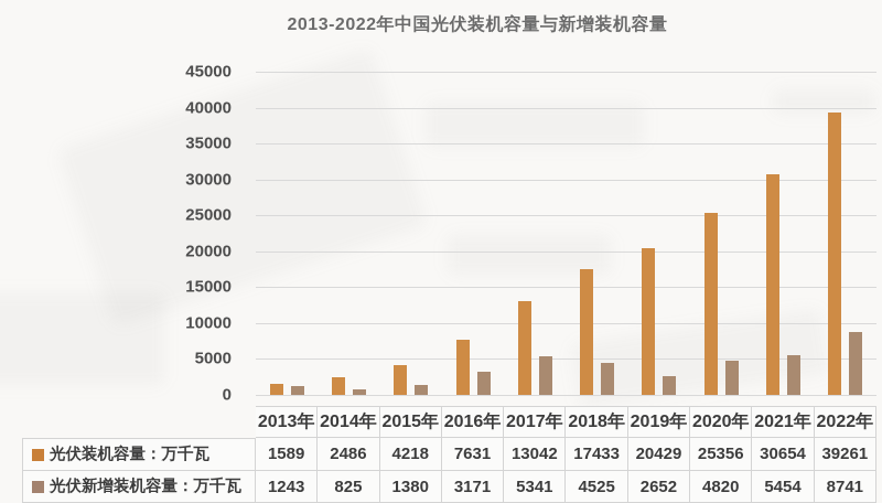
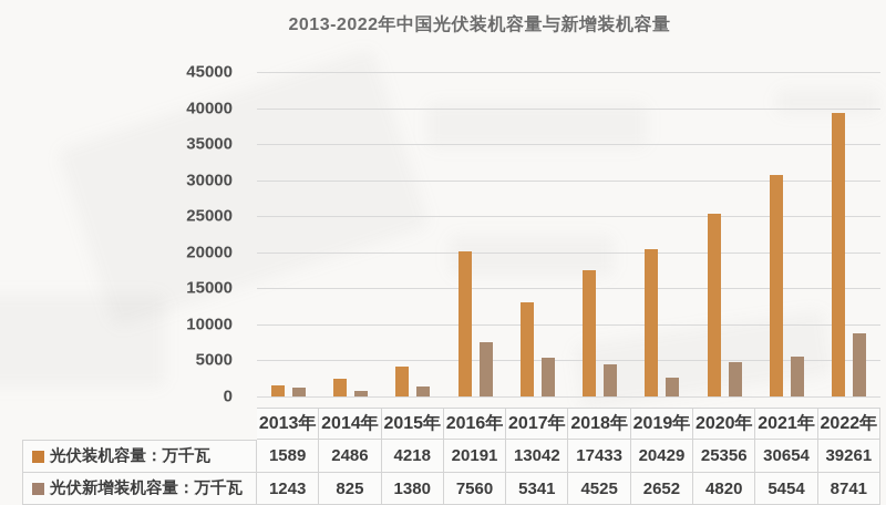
光伏装机容量：万千瓦/2016年: 7631 -> 20191
光伏新增装机容量：万千瓦/2016年: 3171 -> 7560
